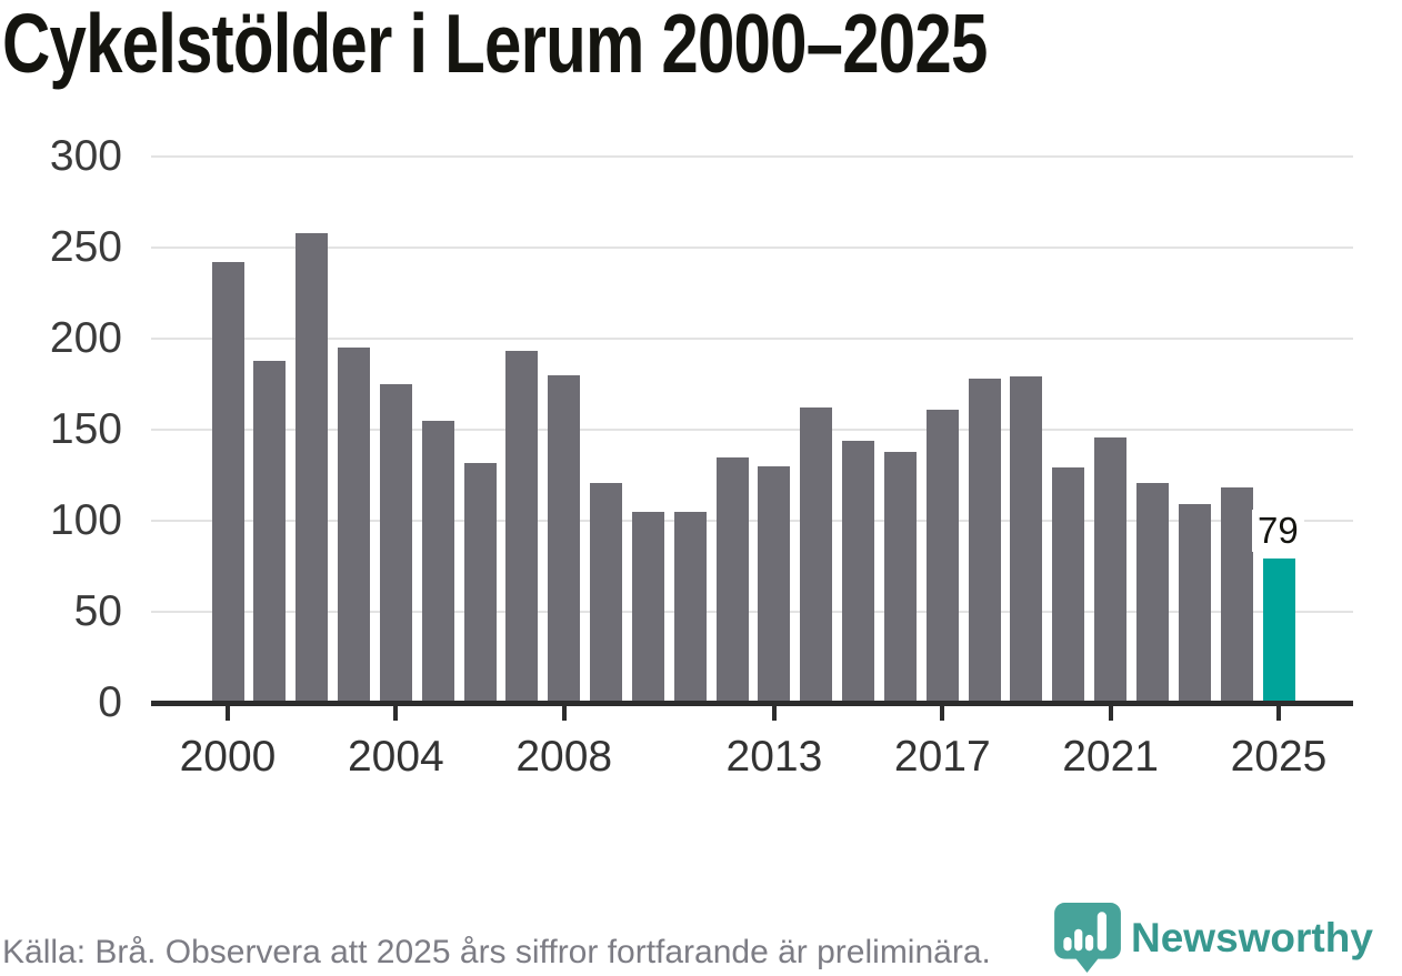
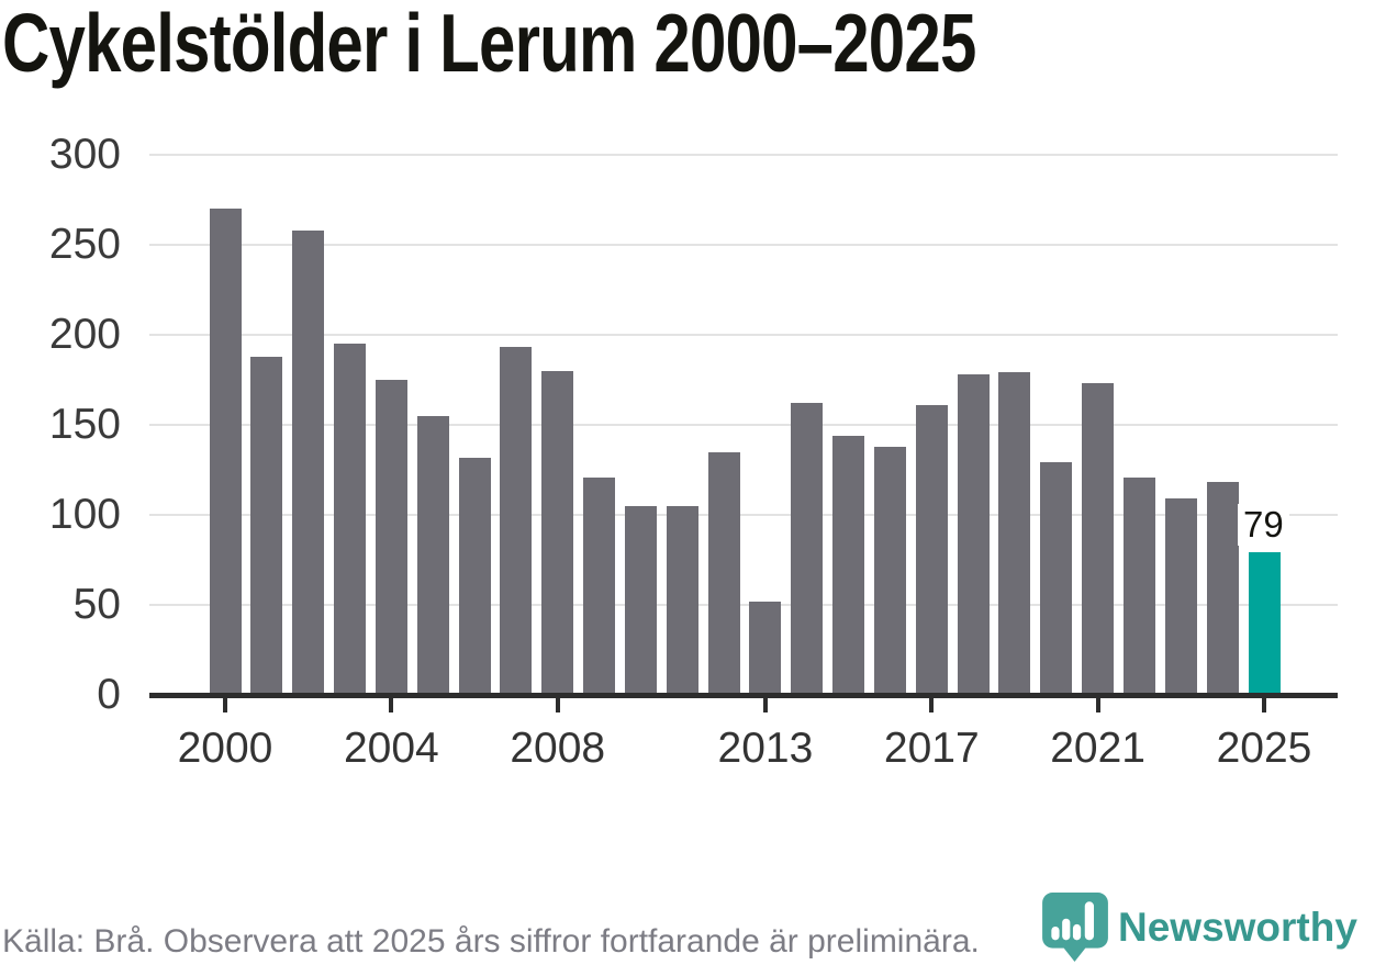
2000: 242 -> 270
2013: 130 -> 52
2021: 146 -> 173
